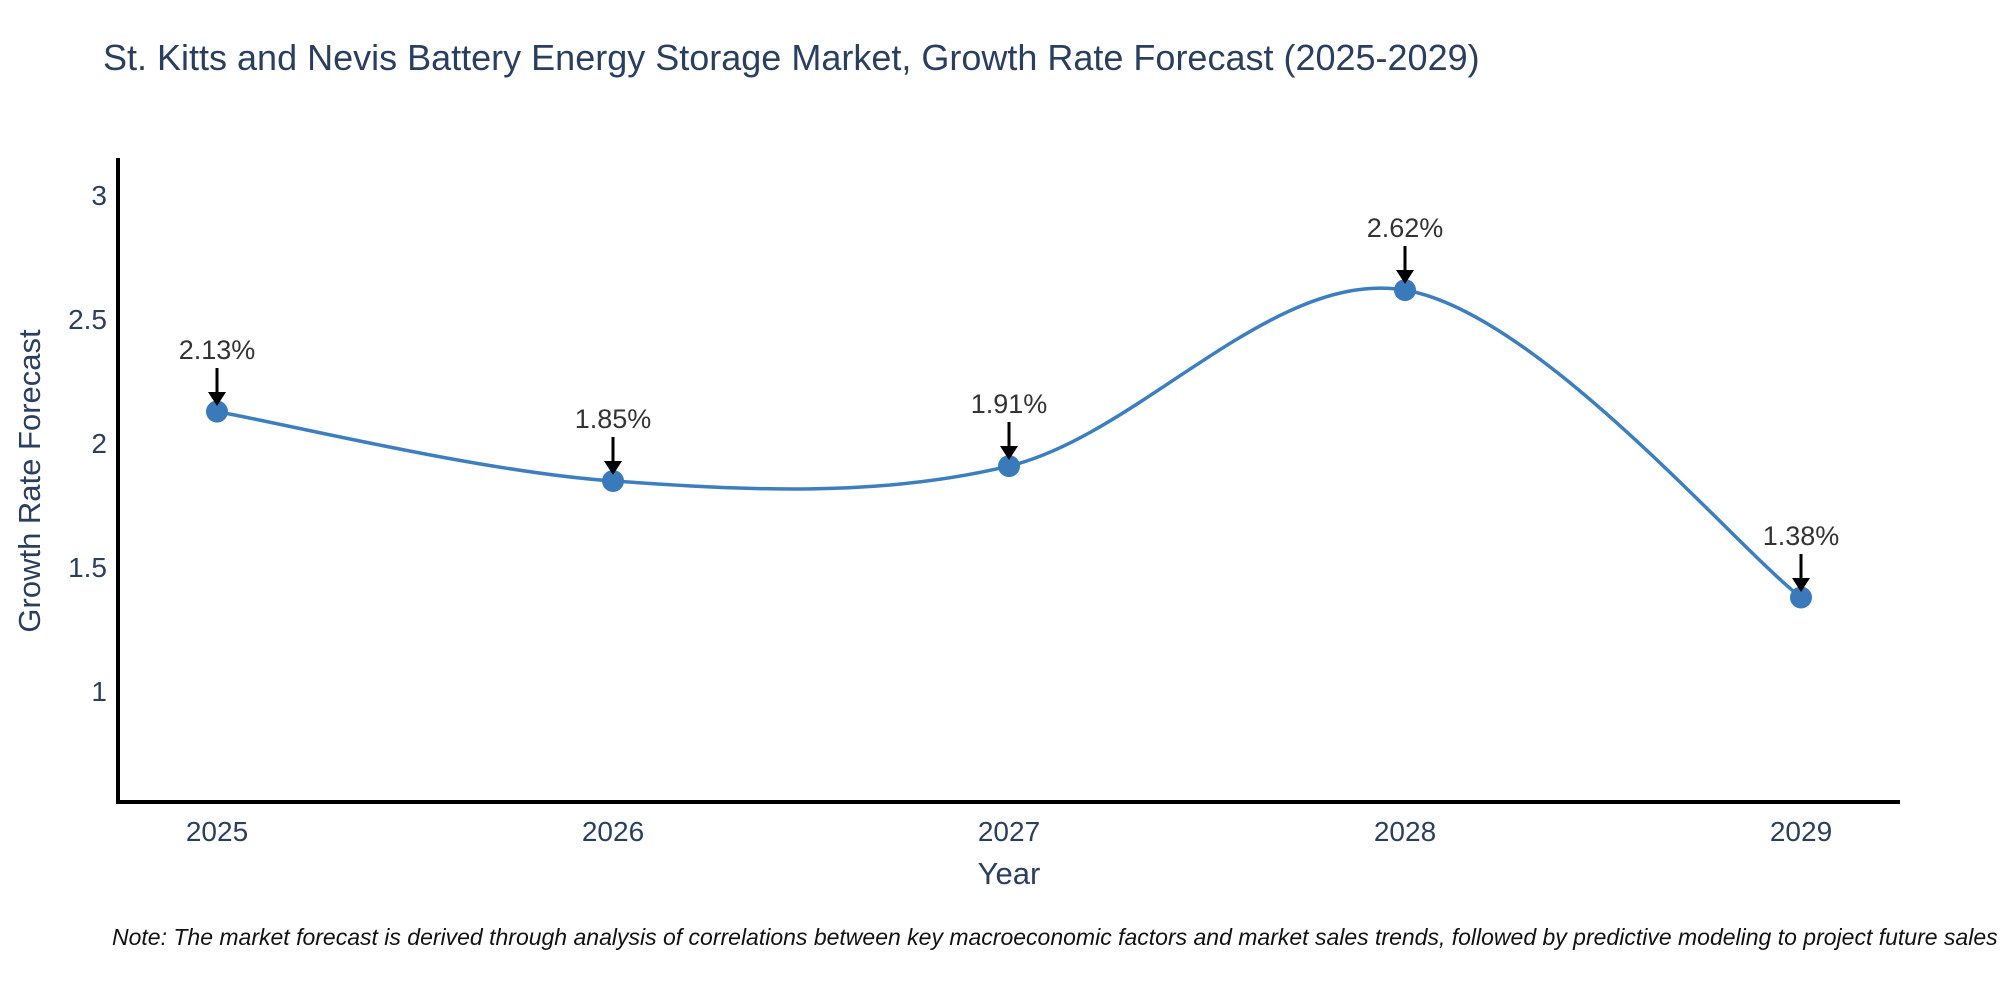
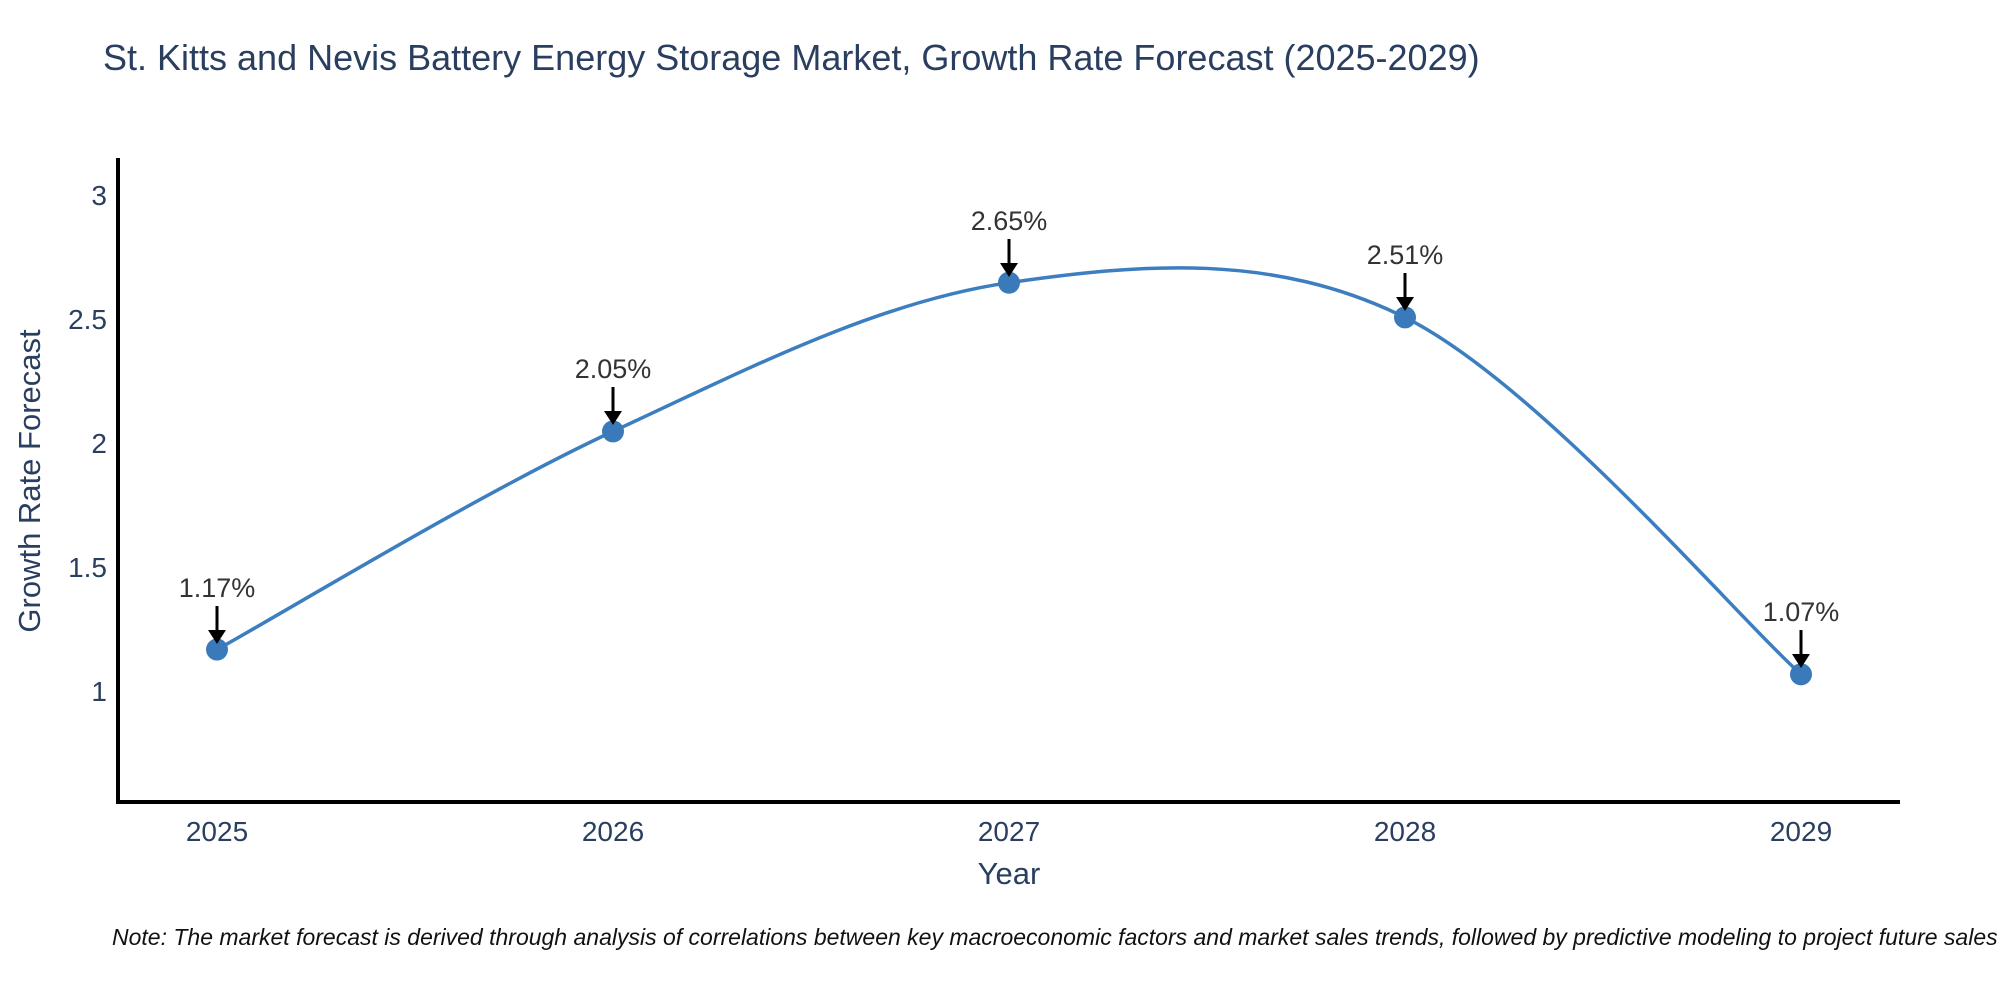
2025: 2.13% -> 1.17%
2026: 1.85% -> 2.05%
2027: 1.91% -> 2.65%
2028: 2.62% -> 2.51%
2029: 1.38% -> 1.07%
